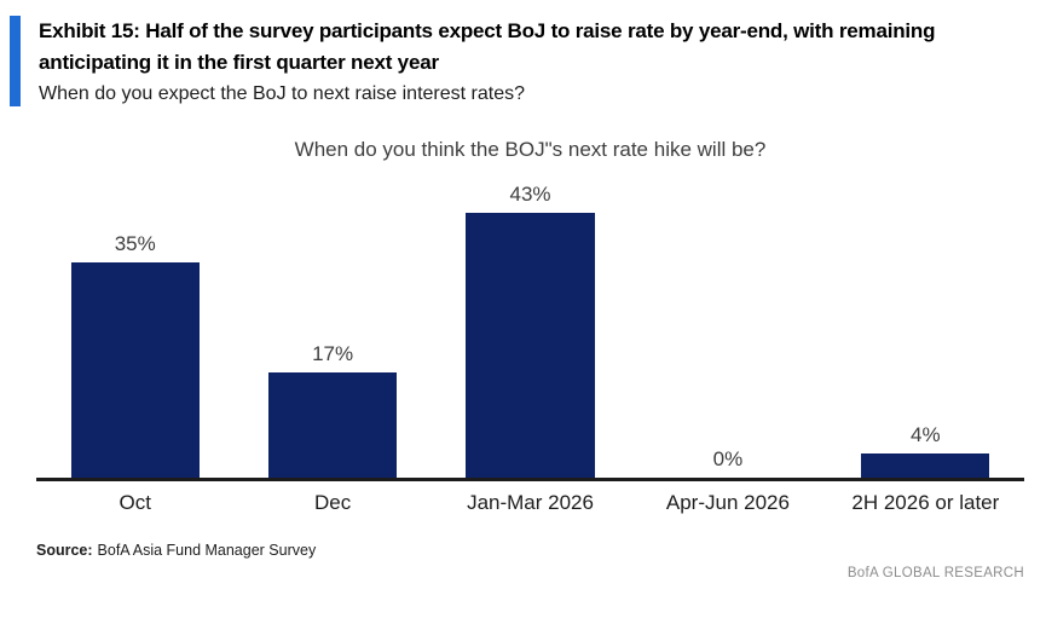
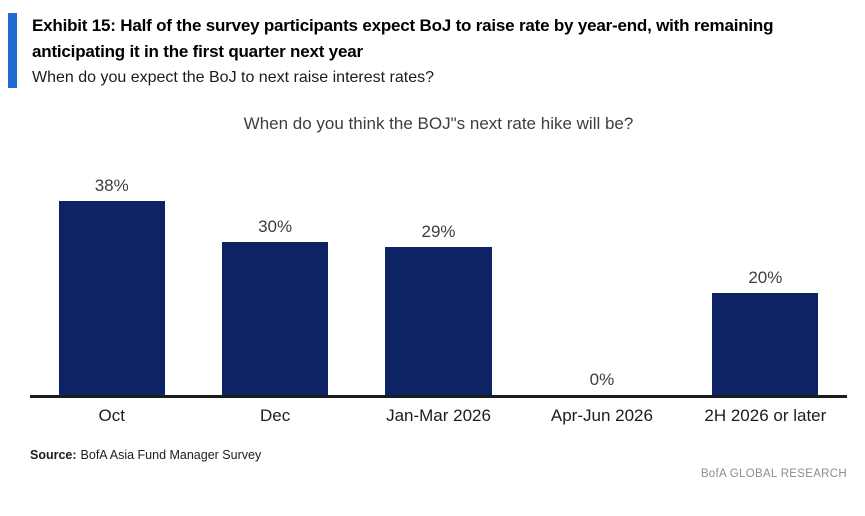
Oct: 35% -> 38%
Dec: 17% -> 30%
Jan-Mar 2026: 43% -> 29%
2H 2026 or later: 4% -> 20%
